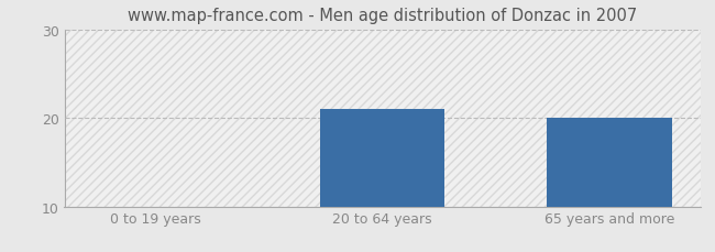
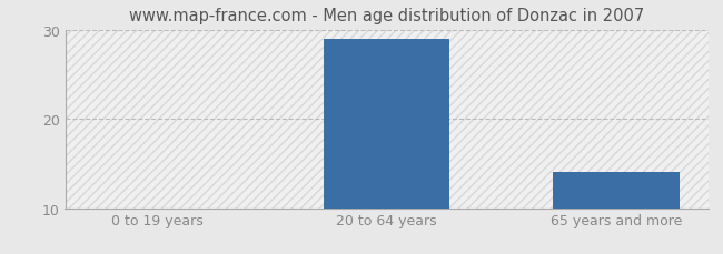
20 to 64 years: 21.0 -> 29.0
65 years and more: 20.0 -> 14.0
